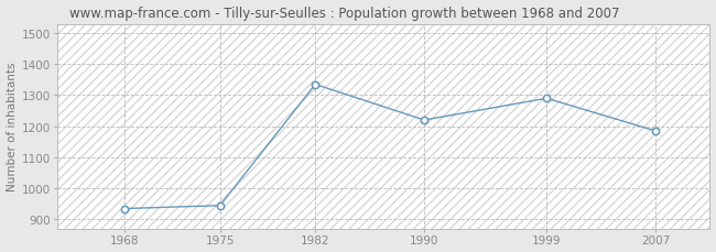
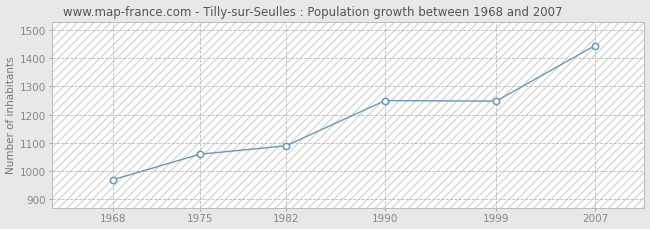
1968: 935 -> 970
1975: 945 -> 1060
1982: 1335 -> 1090
1990: 1220 -> 1250
1999: 1290 -> 1248
2007: 1185 -> 1445
